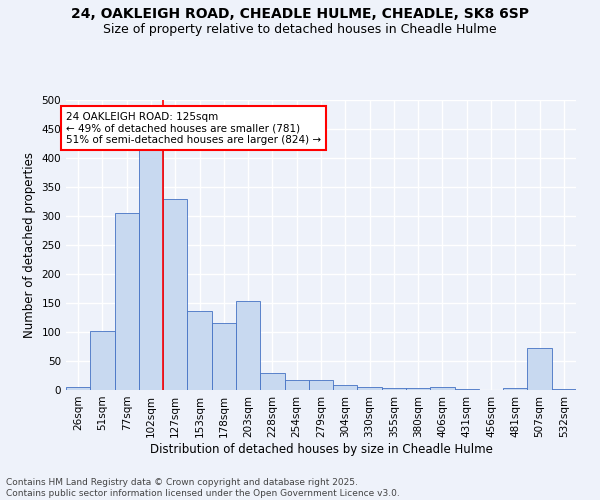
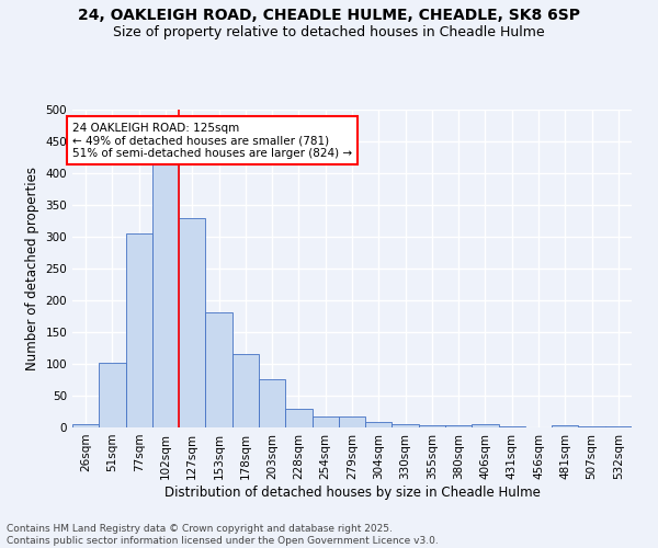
153sqm: 136 -> 181
203sqm: 154 -> 76
507sqm: 72 -> 1
